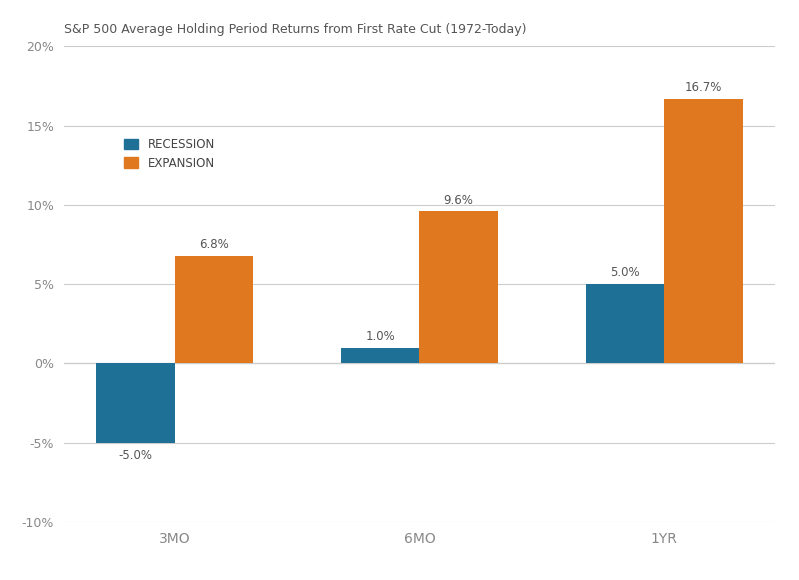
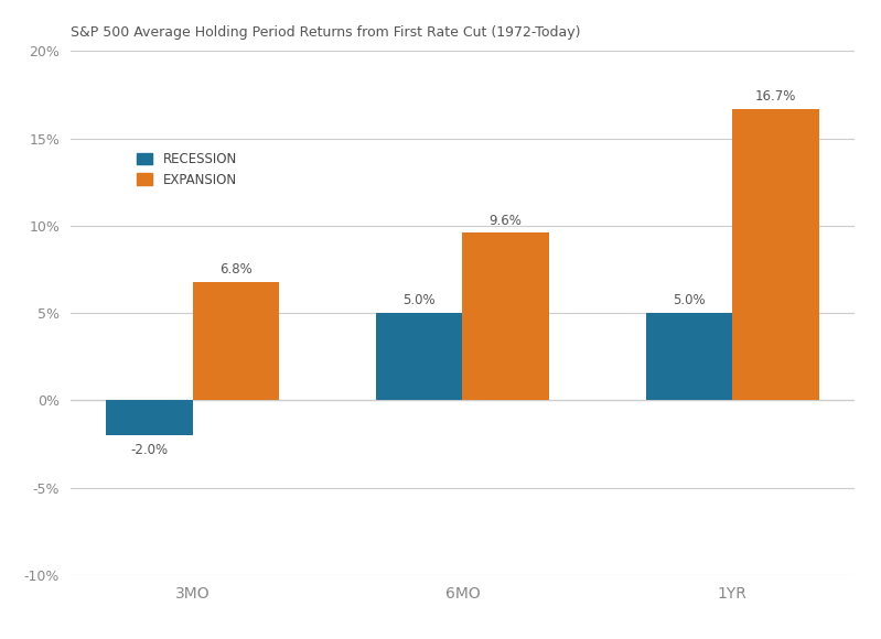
RECESSION/3MO: -5.0% -> -2.0%
RECESSION/6MO: 1.0% -> 5.0%
